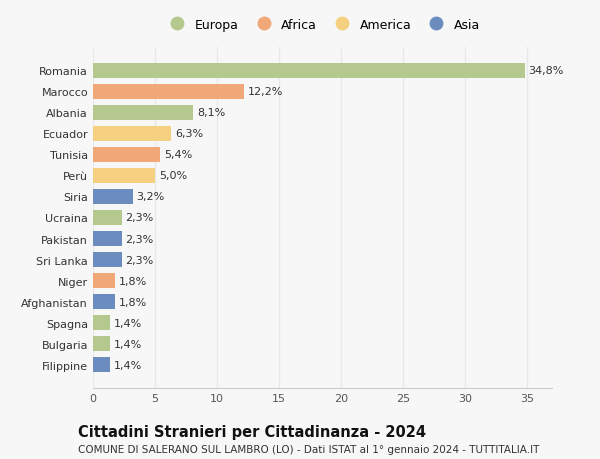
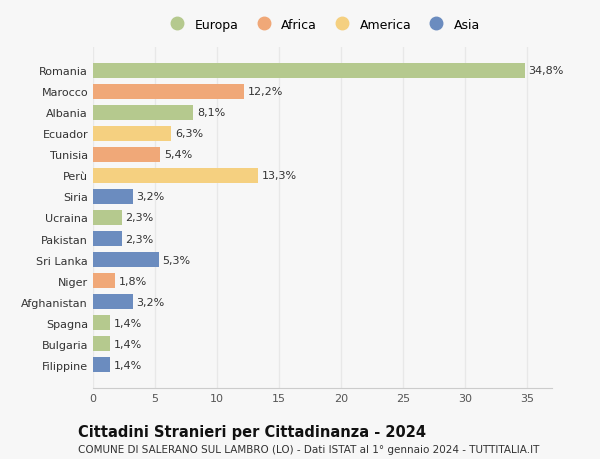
Perù: 5,0% -> 13,3%
Sri Lanka: 2,3% -> 5,3%
Afghanistan: 1,8% -> 3,2%
